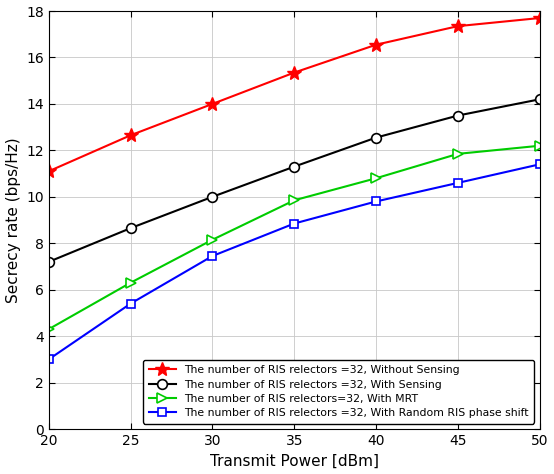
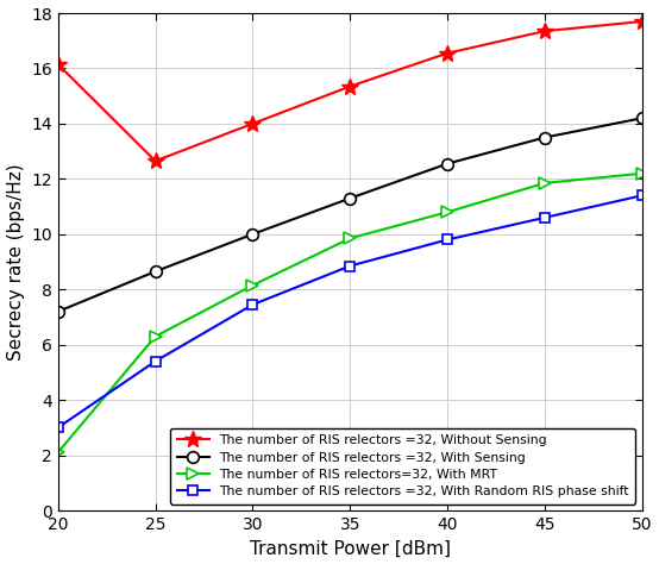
The number of RIS relectors =32, Without Sensing/20: 11.10 -> 16.15
The number of RIS relectors=32, With MRT/20: 4.30 -> 2.10
